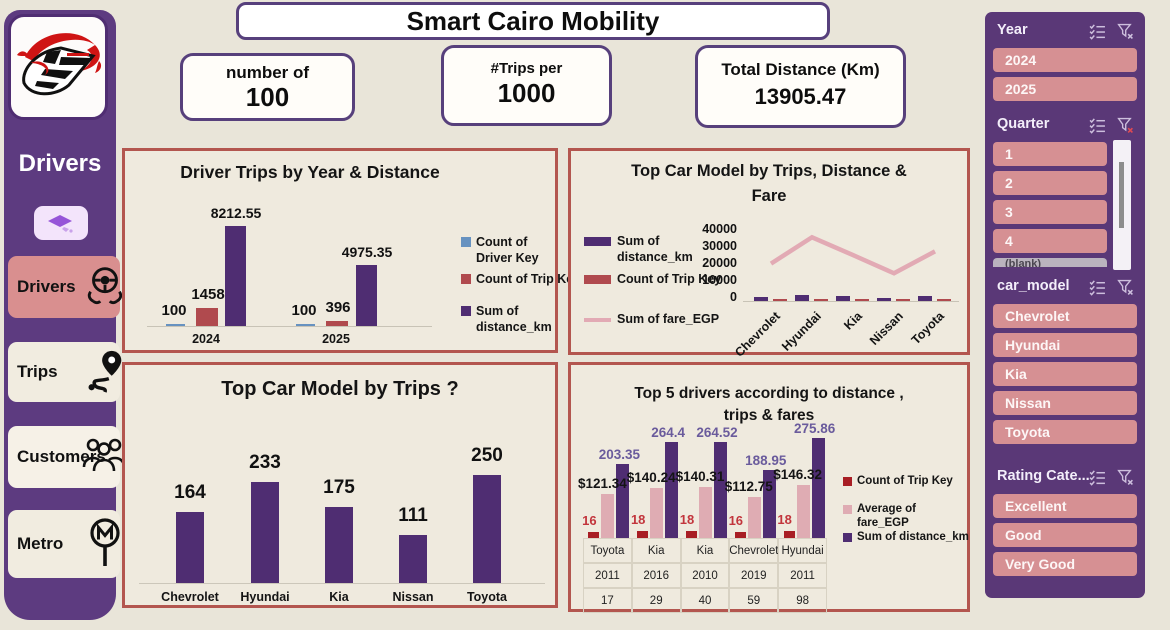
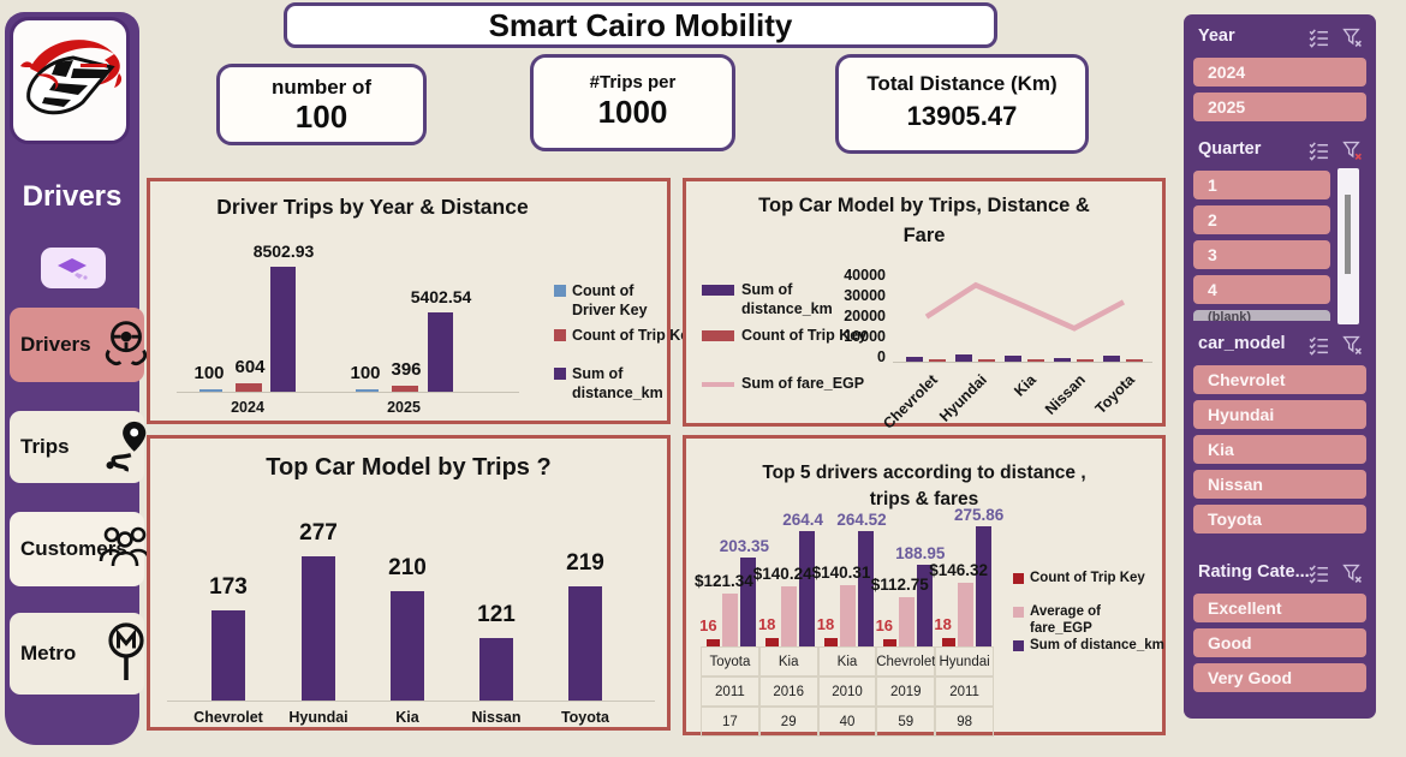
Driver Trips by Year & Distance/Count of Trip Key/2024: 1458 -> 604
Driver Trips by Year & Distance/Sum of distance_km/2024: 8212.55 -> 8502.93
Driver Trips by Year & Distance/Sum of distance_km/2025: 4975.35 -> 5402.54
Top Car Model by Trips ?/Chevrolet: 164 -> 173
Top Car Model by Trips ?/Hyundai: 233 -> 277
Top Car Model by Trips ?/Kia: 175 -> 210
Top Car Model by Trips ?/Nissan: 111 -> 121
Top Car Model by Trips ?/Toyota: 250 -> 219
